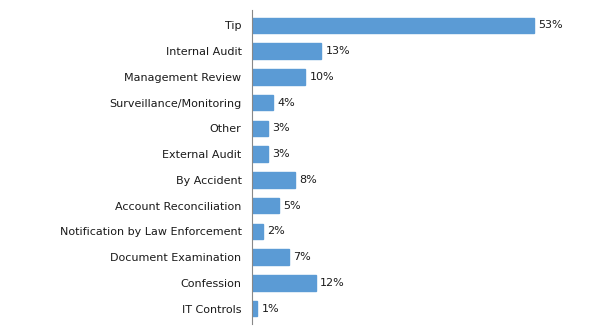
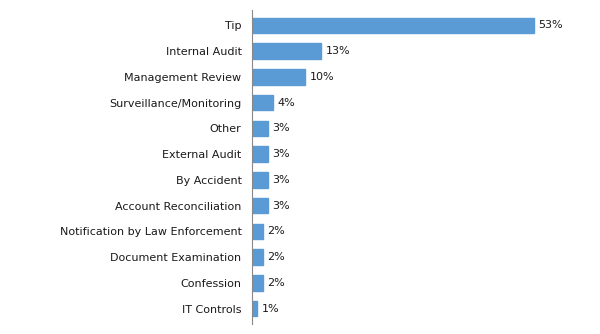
By Accident: 8% -> 3%
Account Reconciliation: 5% -> 3%
Document Examination: 7% -> 2%
Confession: 12% -> 2%
